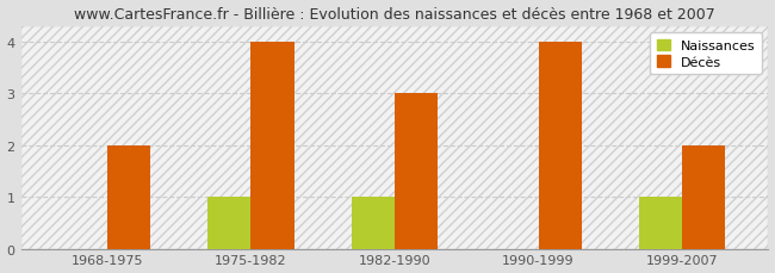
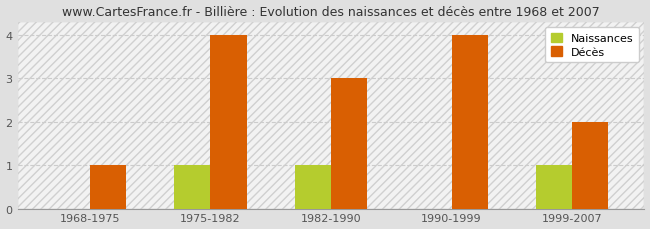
Décès/1968-1975: 2 -> 1
